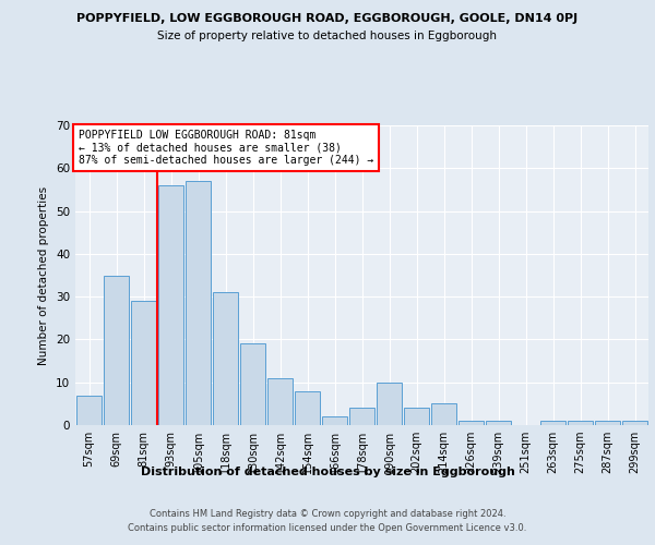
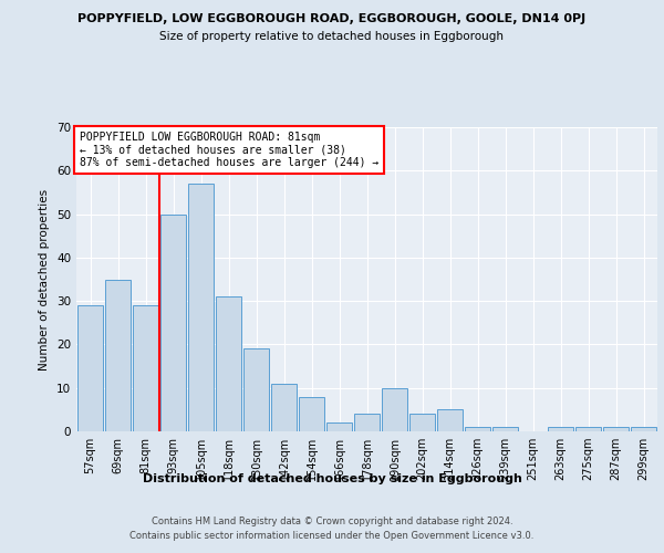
57sqm: 7 -> 29
93sqm: 56 -> 50
